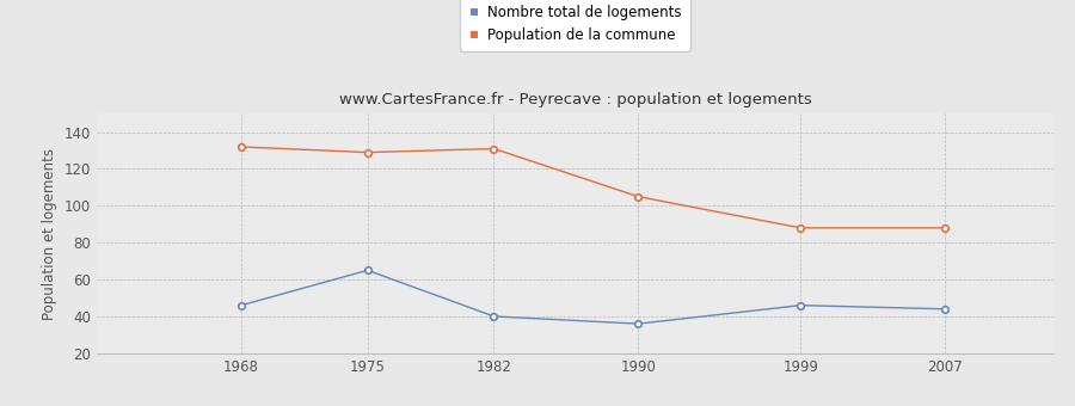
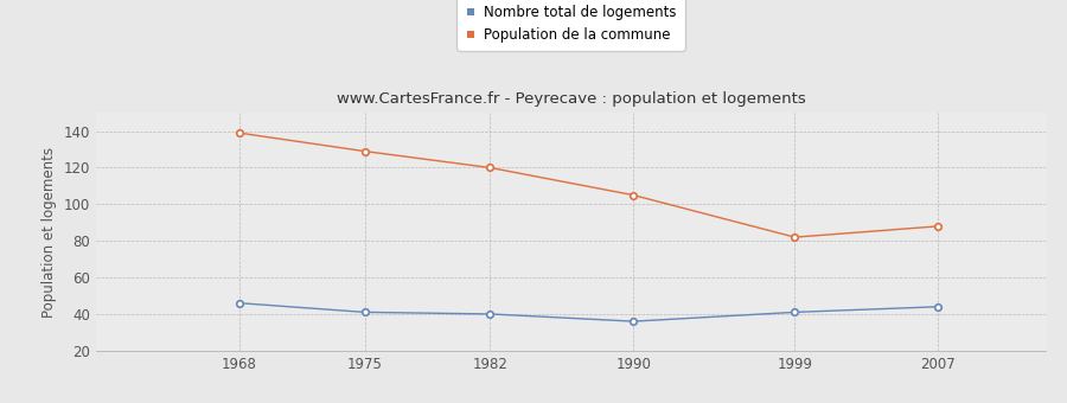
Population de la commune/1968: 132 -> 139
Nombre total de logements/1975: 65 -> 41
Population de la commune/1982: 131 -> 120
Nombre total de logements/1999: 46 -> 41
Population de la commune/1999: 88 -> 82
